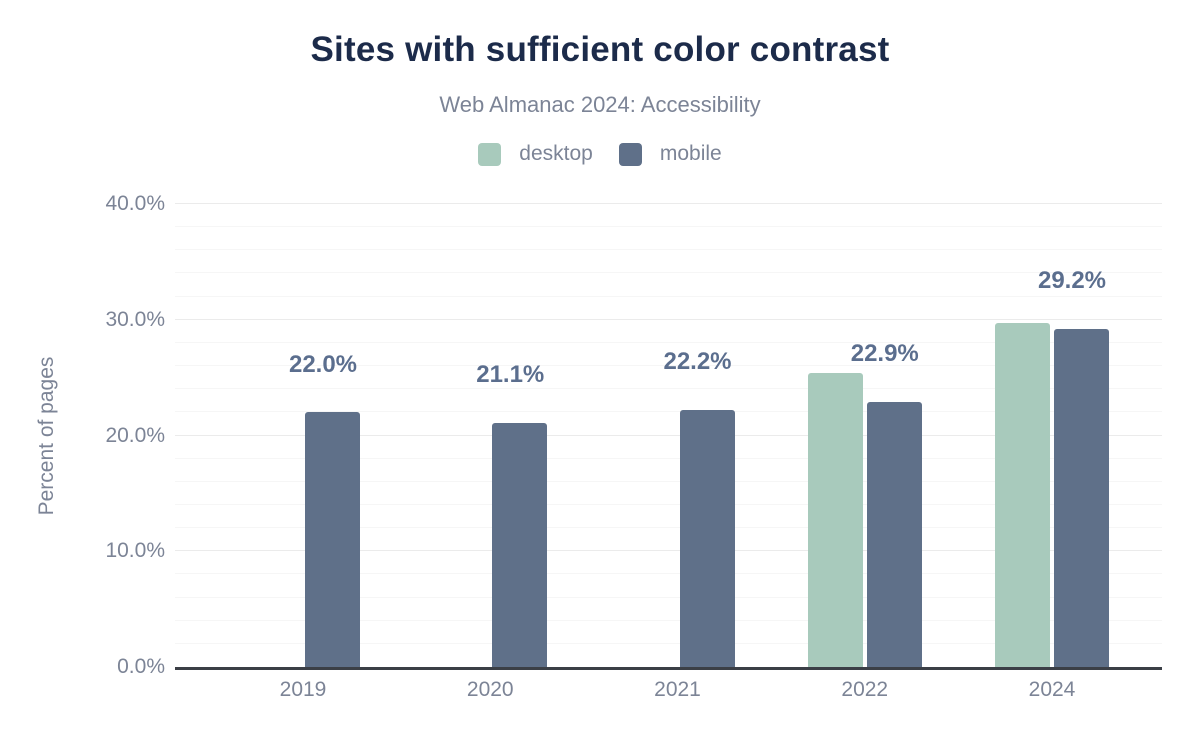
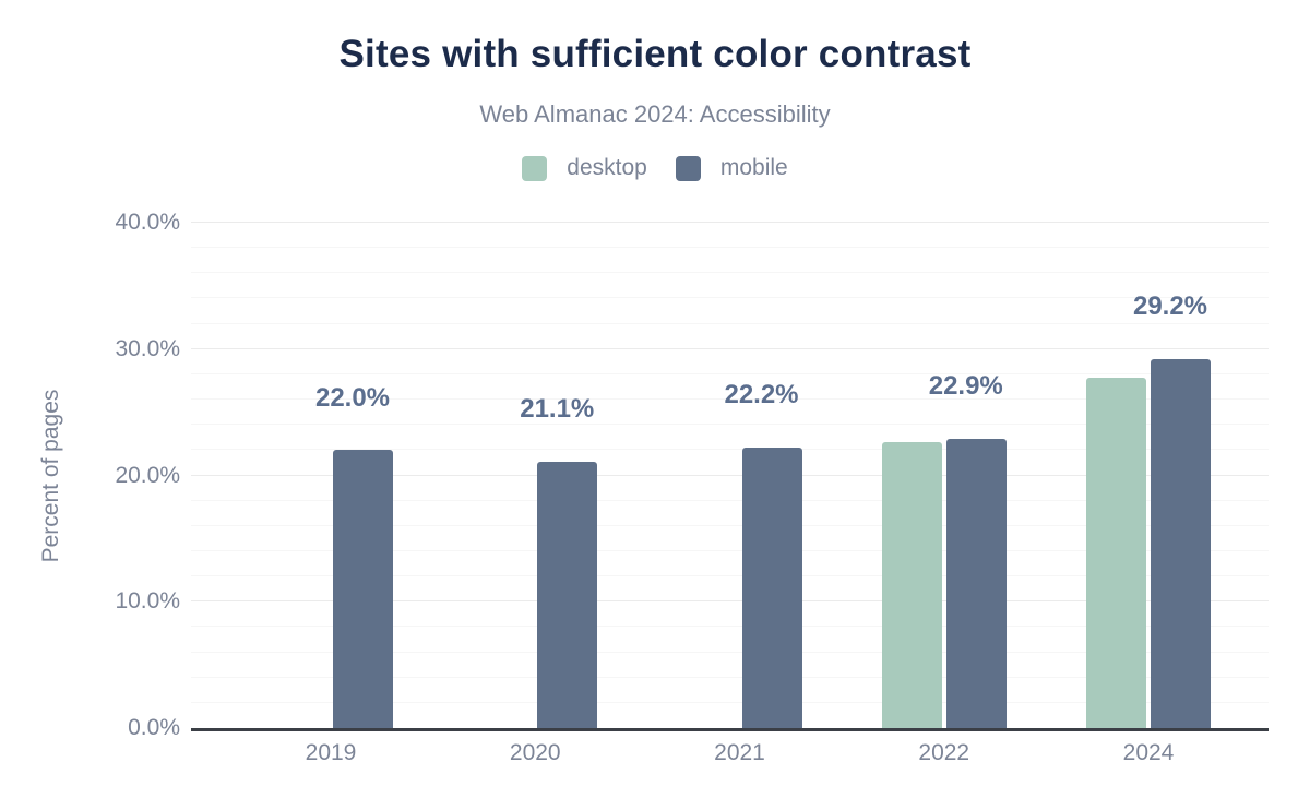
desktop/2022: 25.4% -> 22.6%
desktop/2024: 29.7% -> 27.7%
